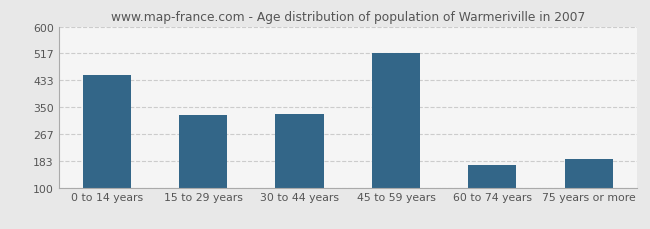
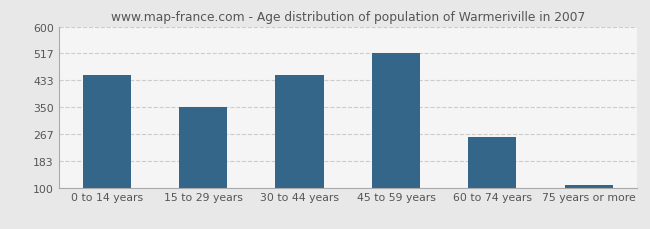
15 to 29 years: 325 -> 349
30 to 44 years: 330 -> 449
60 to 74 years: 170 -> 258
75 years or more: 190 -> 108
